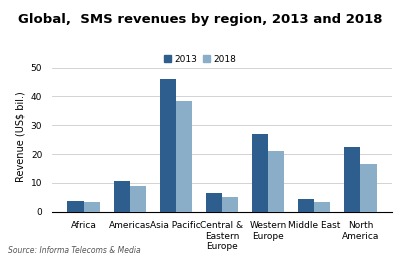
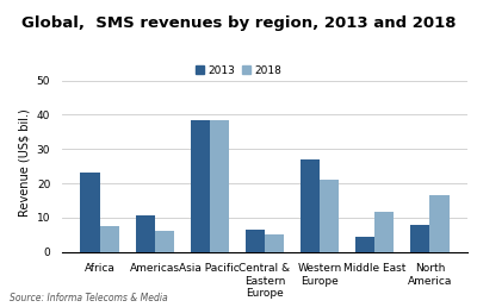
2013/Africa: 3.5 -> 23.0
2018/Africa: 3.2 -> 7.5
2018/Americas: 9.0 -> 6.0
2013/Asia Pacific: 46.0 -> 38.5
2018/Middle East: 3.2 -> 11.5
2013/North America: 22.5 -> 8.0
